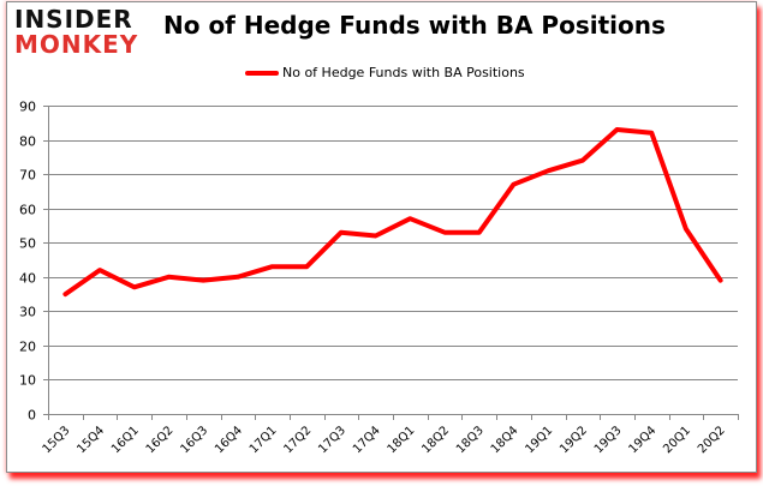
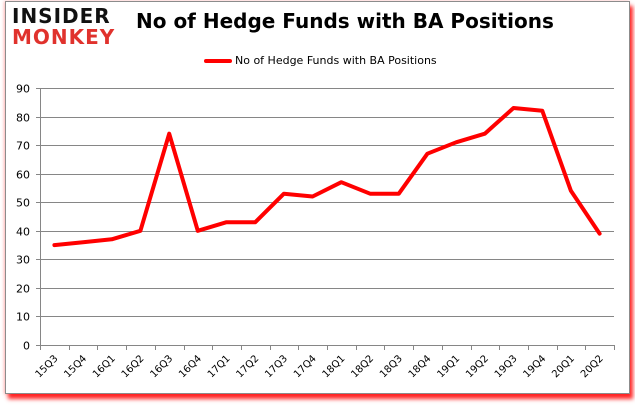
15Q4: 42 -> 36
16Q3: 39 -> 74
